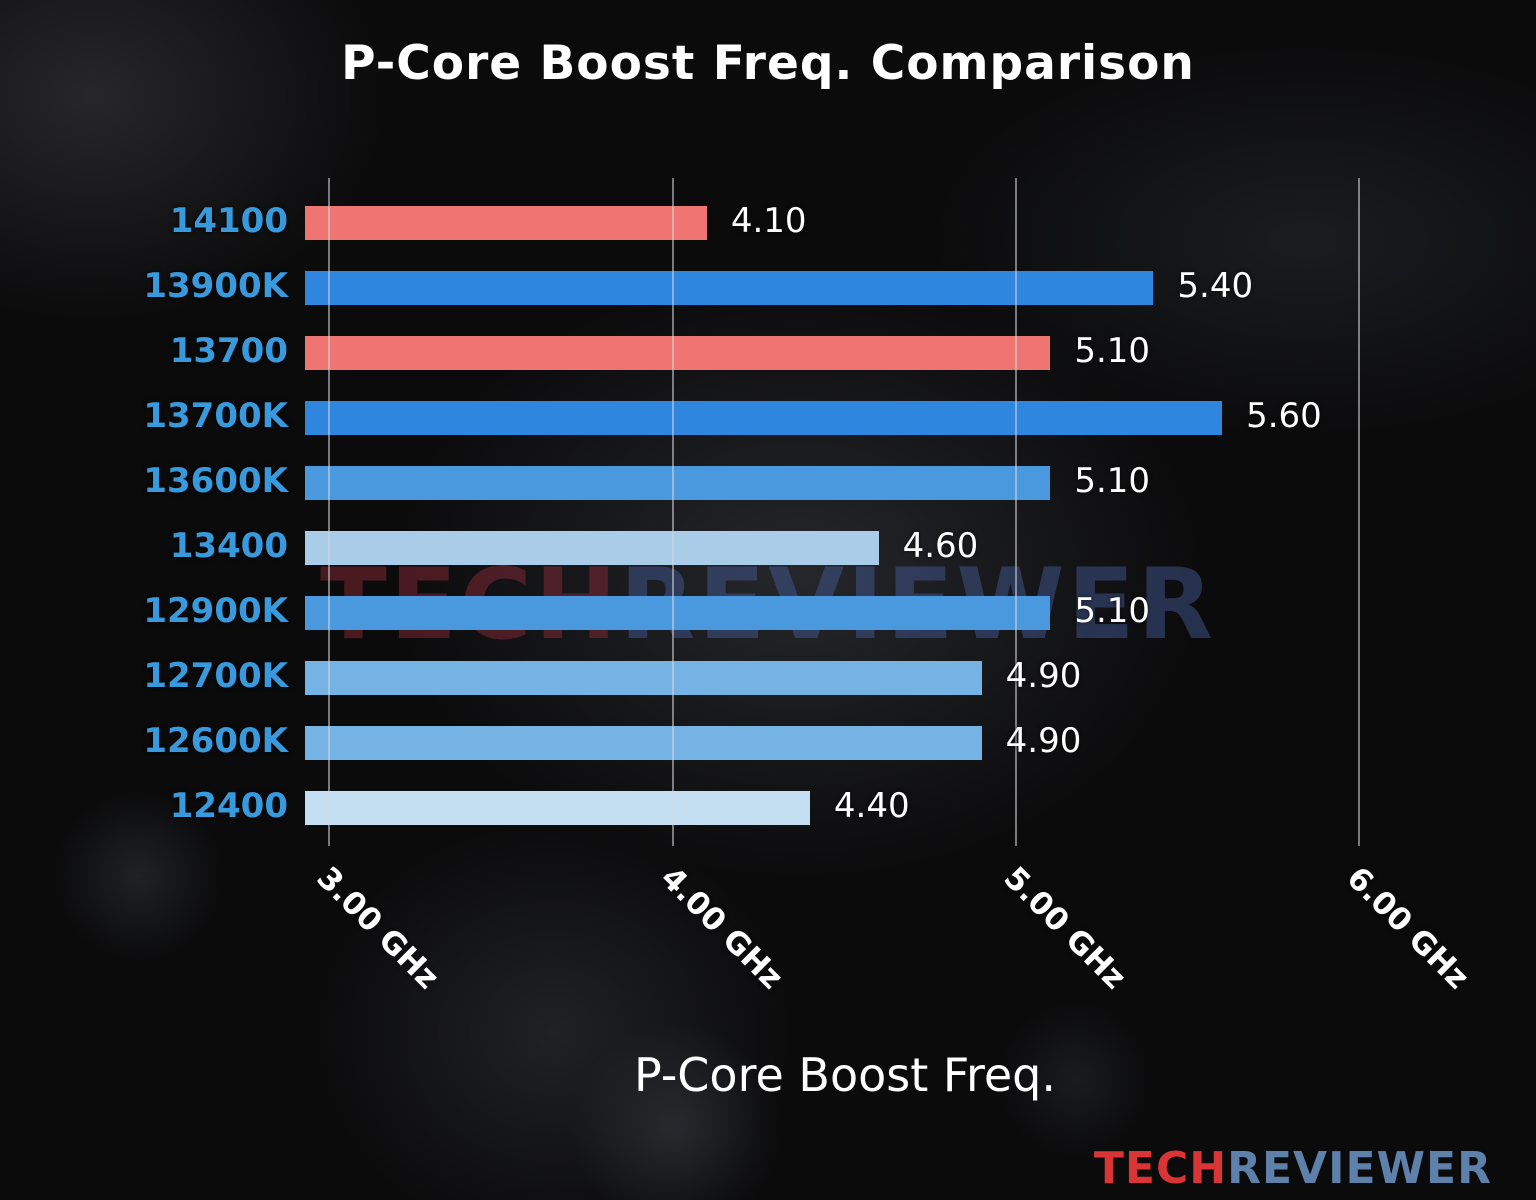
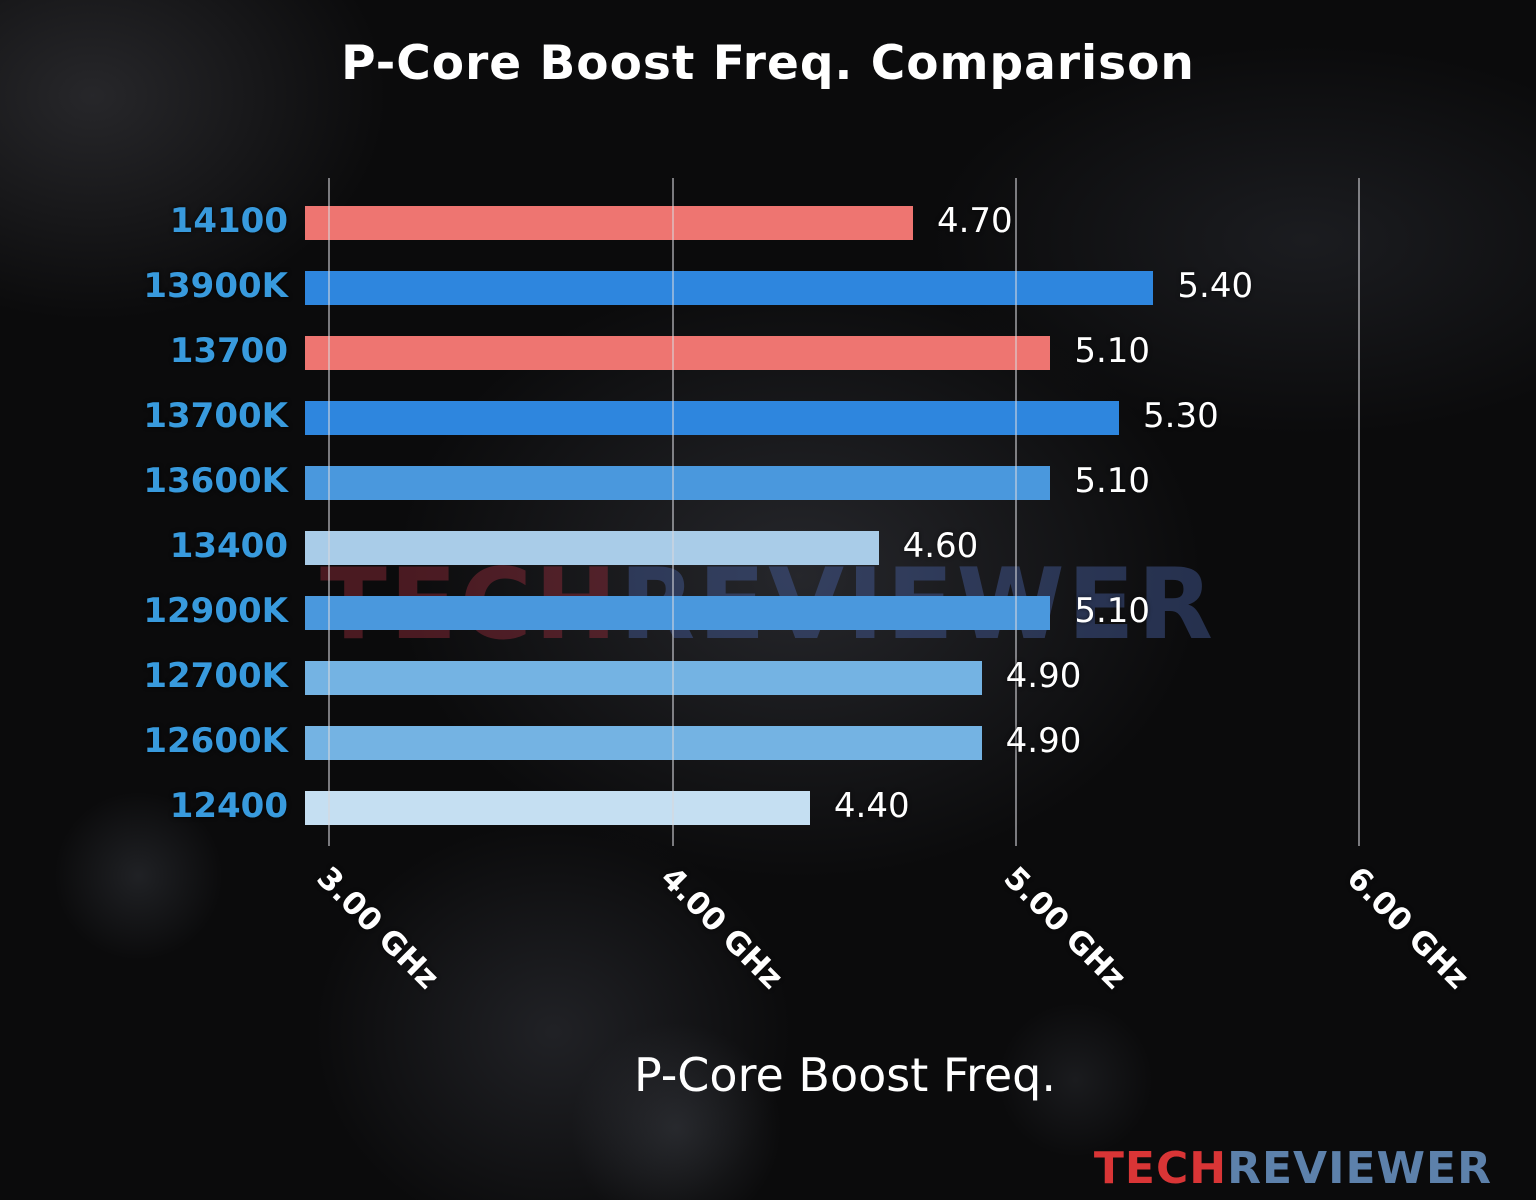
14100: 4.10 -> 4.70
13700K: 5.60 -> 5.30
